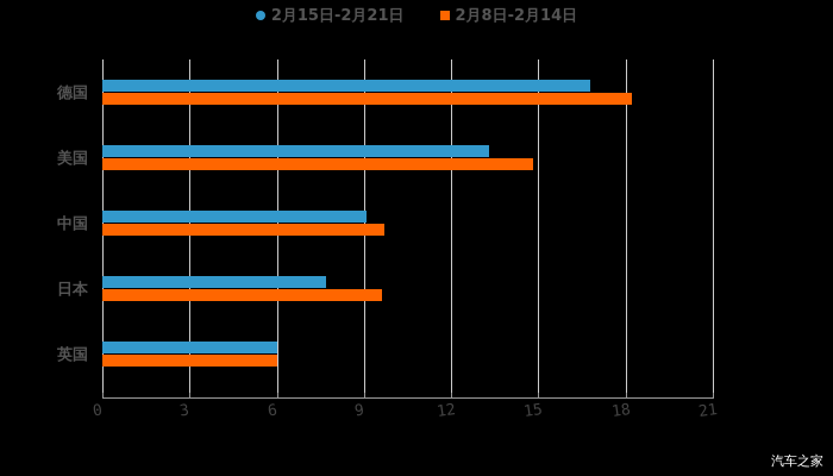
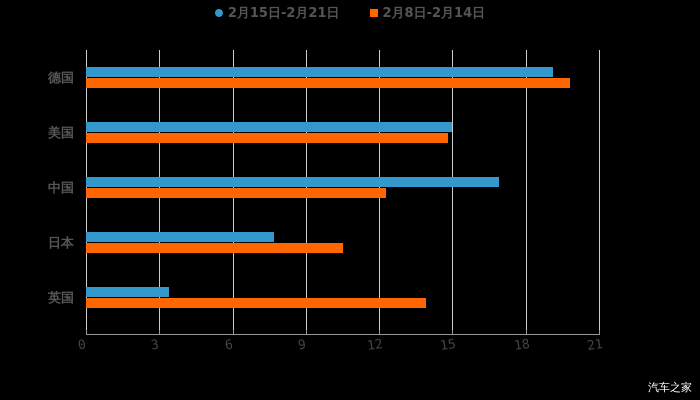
2月15日-2月21日/德国: 16.8 -> 19.1
2月8日-2月14日/德国: 18.2 -> 19.8
2月15日-2月21日/美国: 13.3 -> 15.0
2月15日-2月21日/中国: 9.1 -> 16.9
2月8日-2月14日/中国: 9.7 -> 12.3
2月8日-2月14日/日本: 9.6 -> 10.5
2月15日-2月21日/英国: 6.0 -> 3.4
2月8日-2月14日/英国: 6.0 -> 13.9
